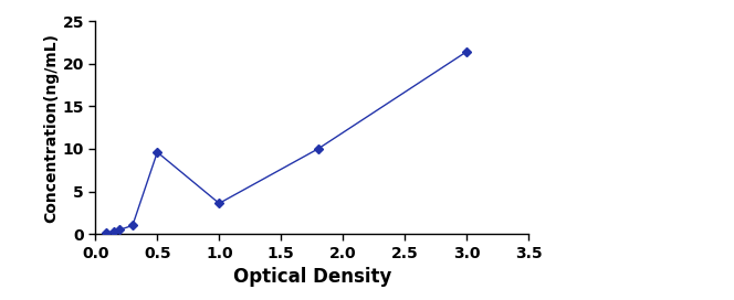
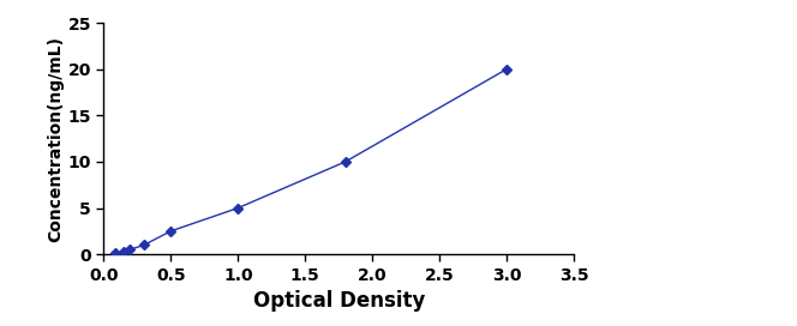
0.5: 9.6 -> 2.5
1.0: 3.6 -> 5.0
3.0: 21.4 -> 20.0
